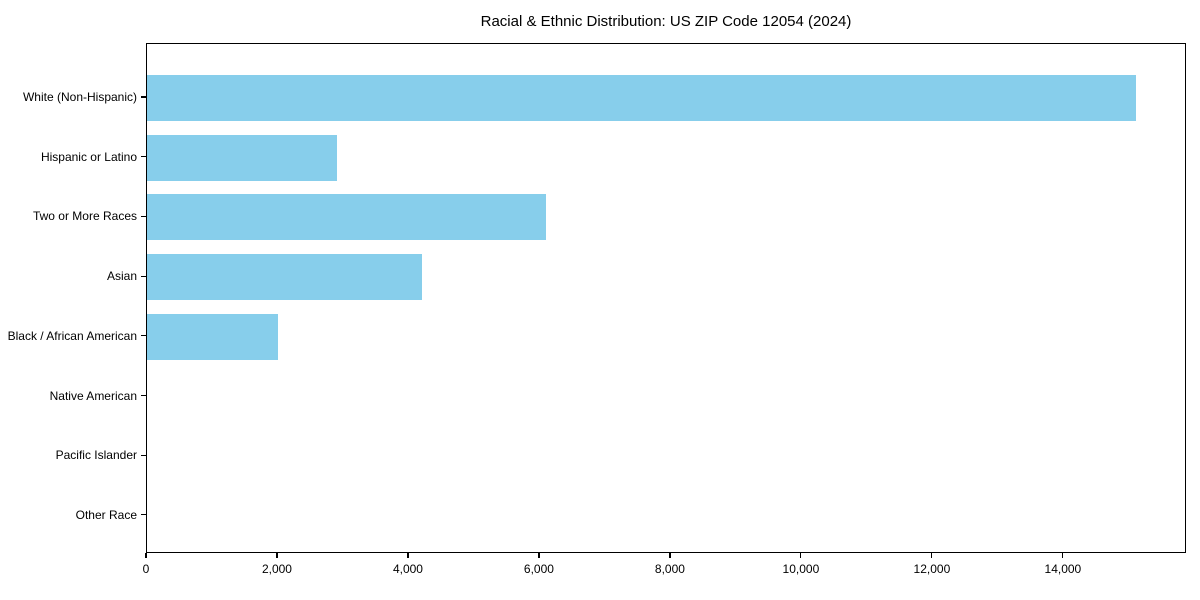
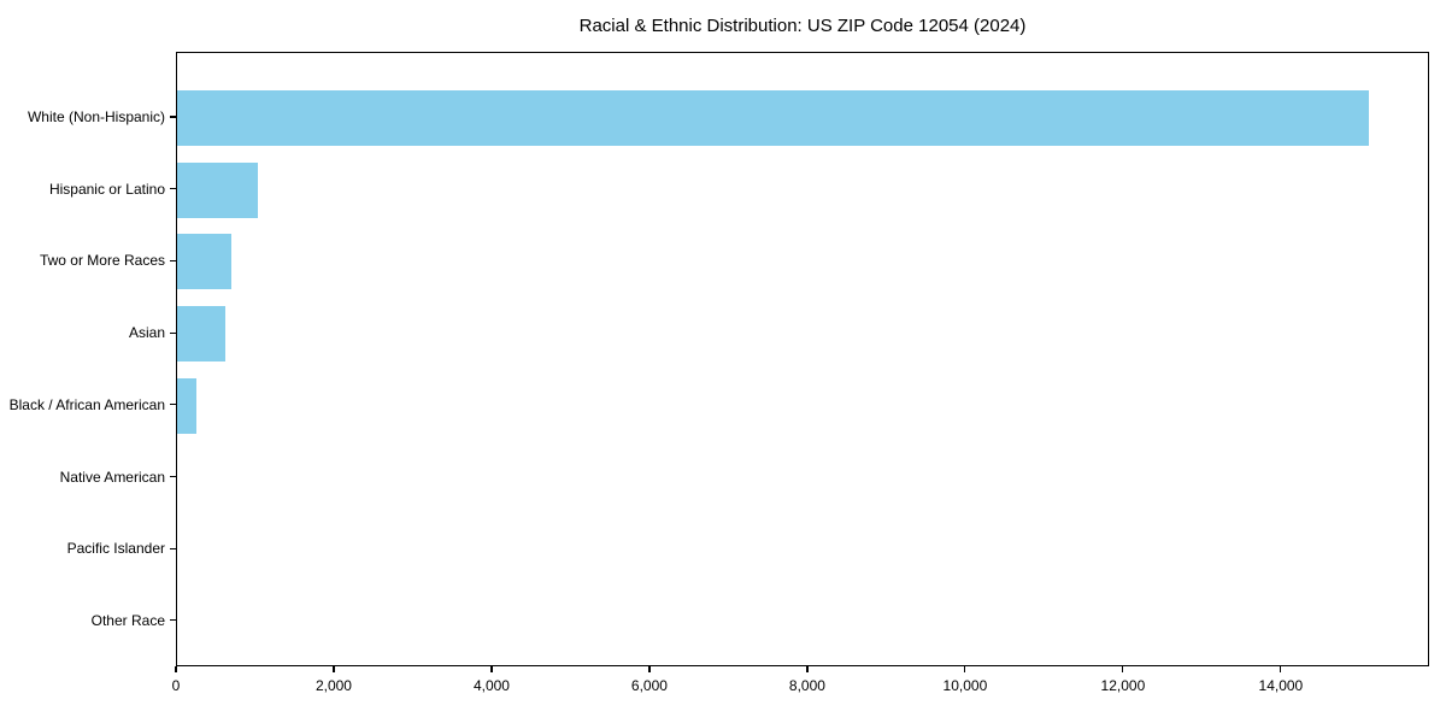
Hispanic or Latino: 2900 -> 1000
Two or More Races: 6100 -> 700
Asian: 4200 -> 600
Black / African American: 2000 -> 200
